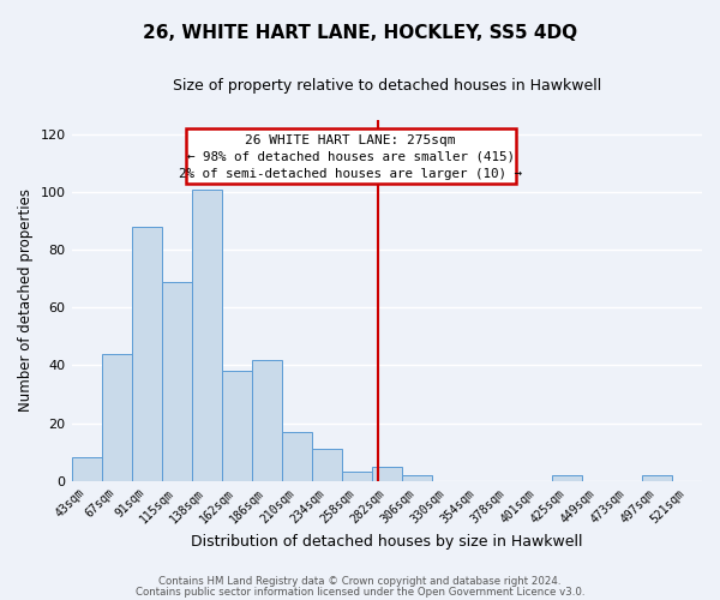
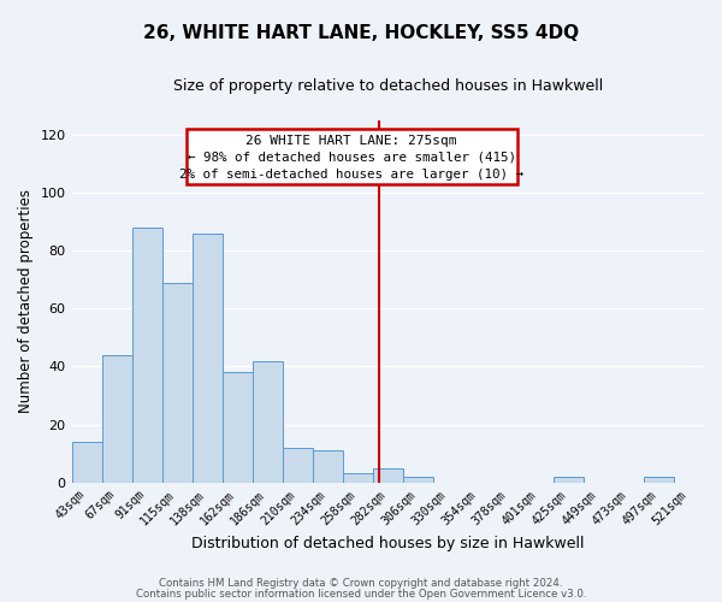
43sqm: 8 -> 14
138sqm: 101 -> 86
210sqm: 17 -> 12
